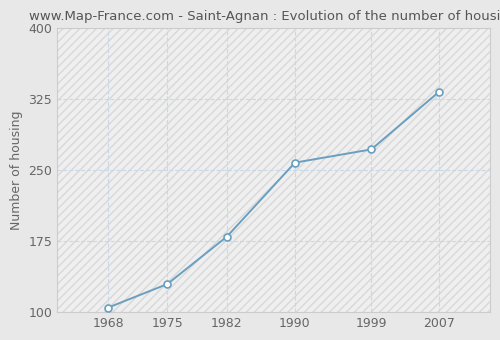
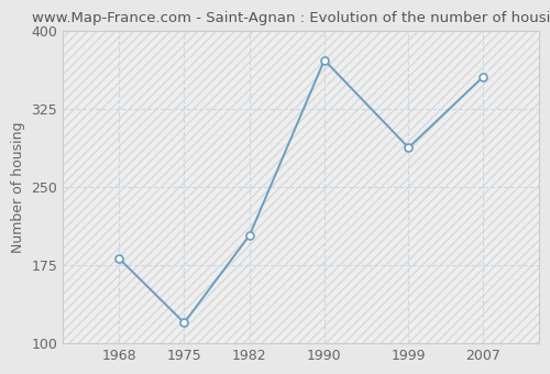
1968: 105 -> 182
1975: 130 -> 120
1982: 180 -> 204
1990: 258 -> 372
1999: 272 -> 288
2007: 333 -> 356
